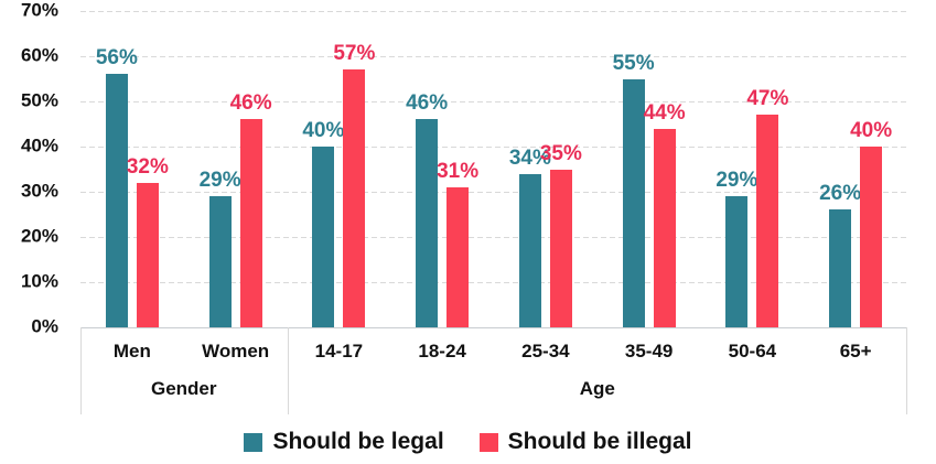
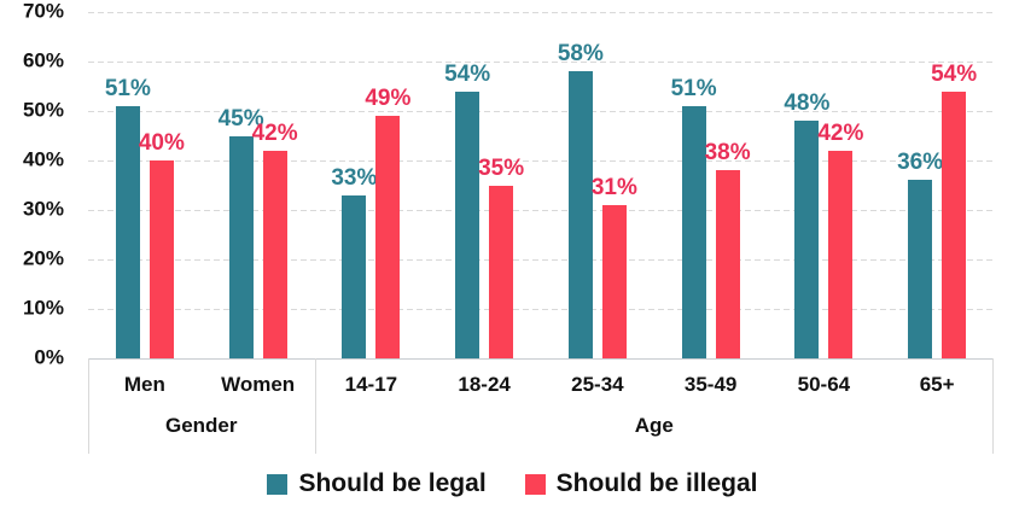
Should be legal/Men: 56% -> 51%
Should be illegal/Men: 32% -> 40%
Should be legal/Women: 29% -> 45%
Should be illegal/Women: 46% -> 42%
Should be legal/14-17: 40% -> 33%
Should be illegal/14-17: 57% -> 49%
Should be legal/18-24: 46% -> 54%
Should be illegal/18-24: 31% -> 35%
Should be legal/25-34: 34% -> 58%
Should be illegal/25-34: 35% -> 31%
Should be legal/35-49: 55% -> 51%
Should be illegal/35-49: 44% -> 38%
Should be legal/50-64: 29% -> 48%
Should be illegal/50-64: 47% -> 42%
Should be legal/65+: 26% -> 36%
Should be illegal/65+: 40% -> 54%
